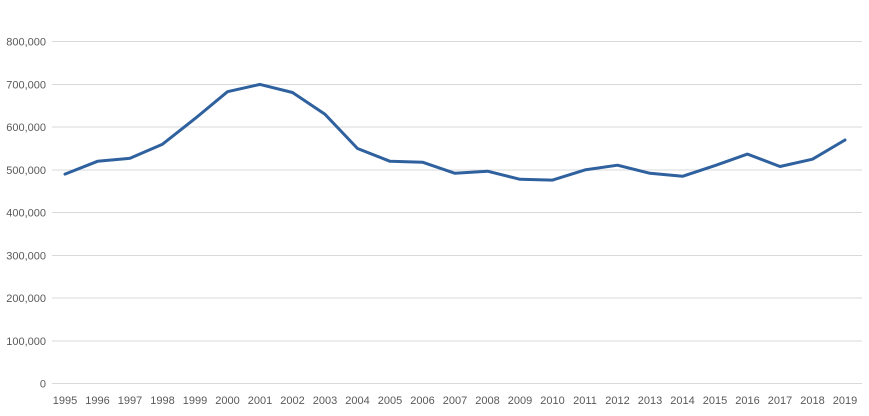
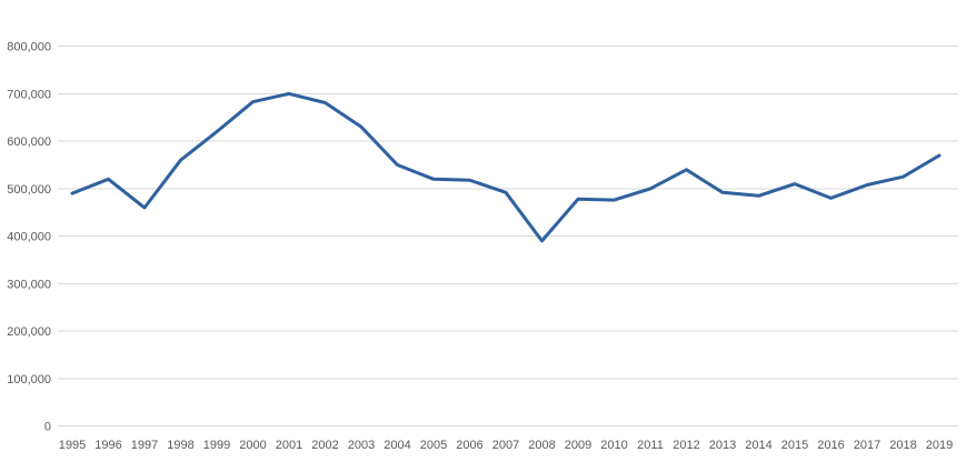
1997: 530000 -> 460000
2008: 500000 -> 390000
2012: 510000 -> 540000
2016: 540000 -> 480000
